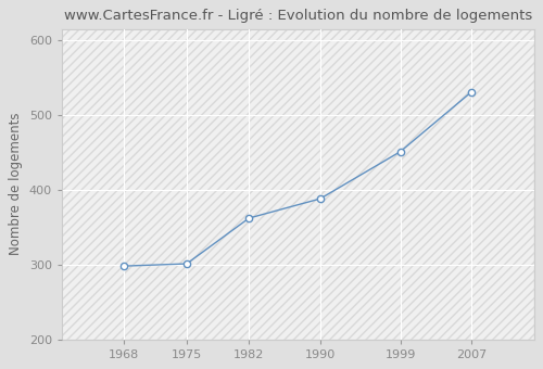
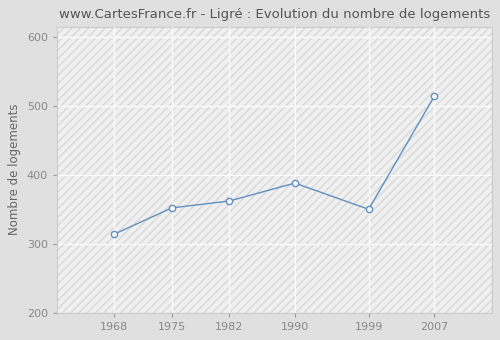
1968: 298 -> 314
1975: 301 -> 352
1999: 451 -> 350
2007: 531 -> 514
